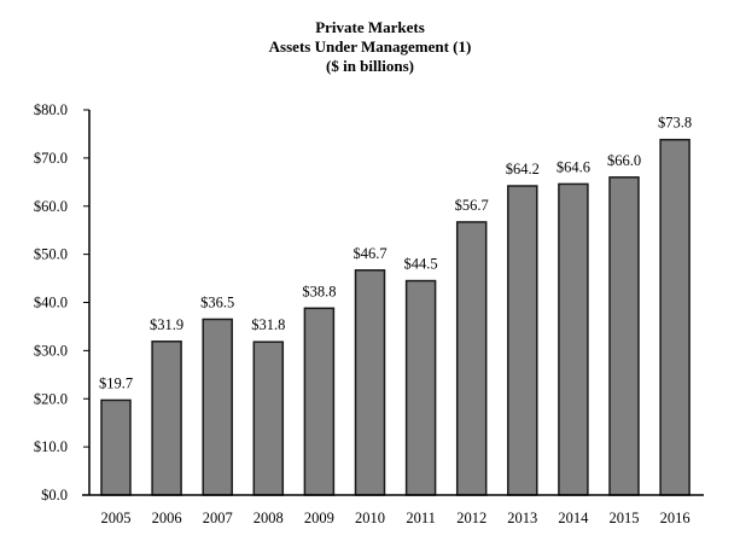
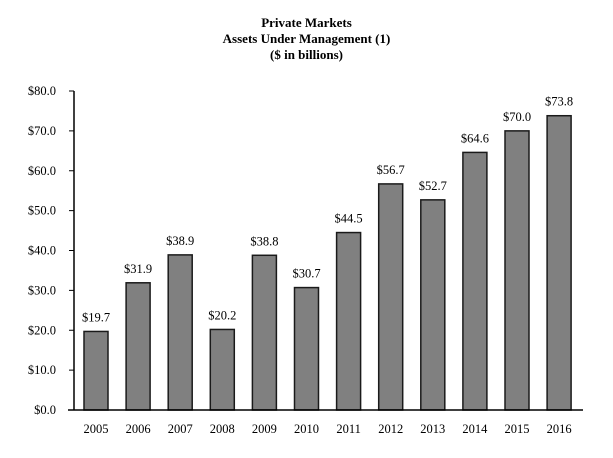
2007: $36.5 -> $38.9
2008: $31.8 -> $20.2
2010: $46.7 -> $30.7
2013: $64.2 -> $52.7
2015: $66.0 -> $70.0
